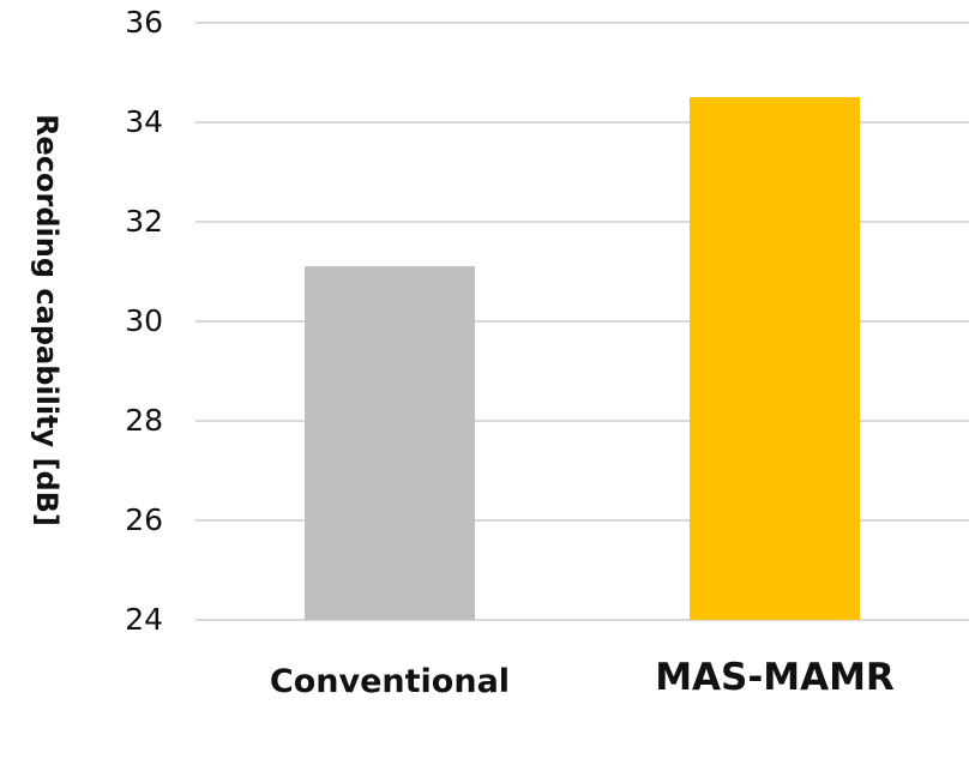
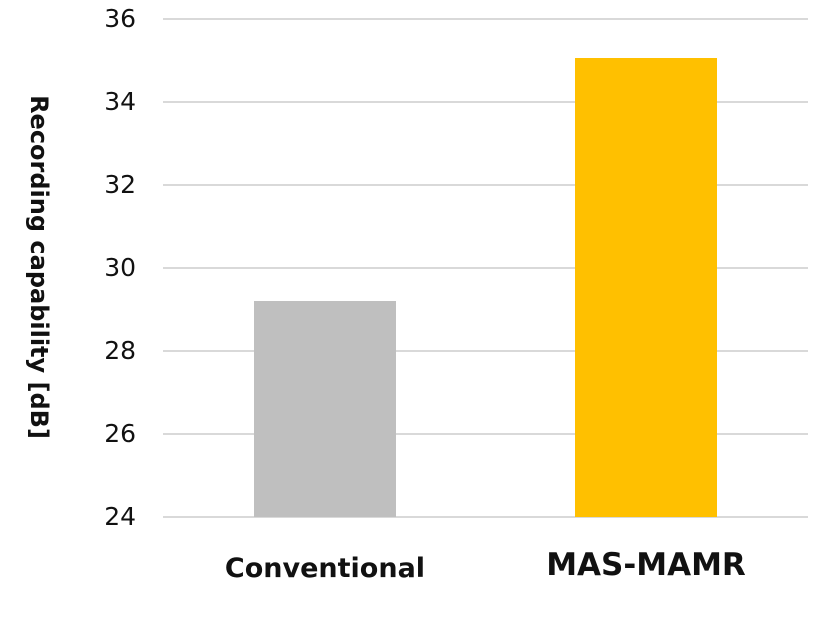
Conventional: 31.1 -> 29.2
MAS-MAMR: 34.5 -> 35.0
